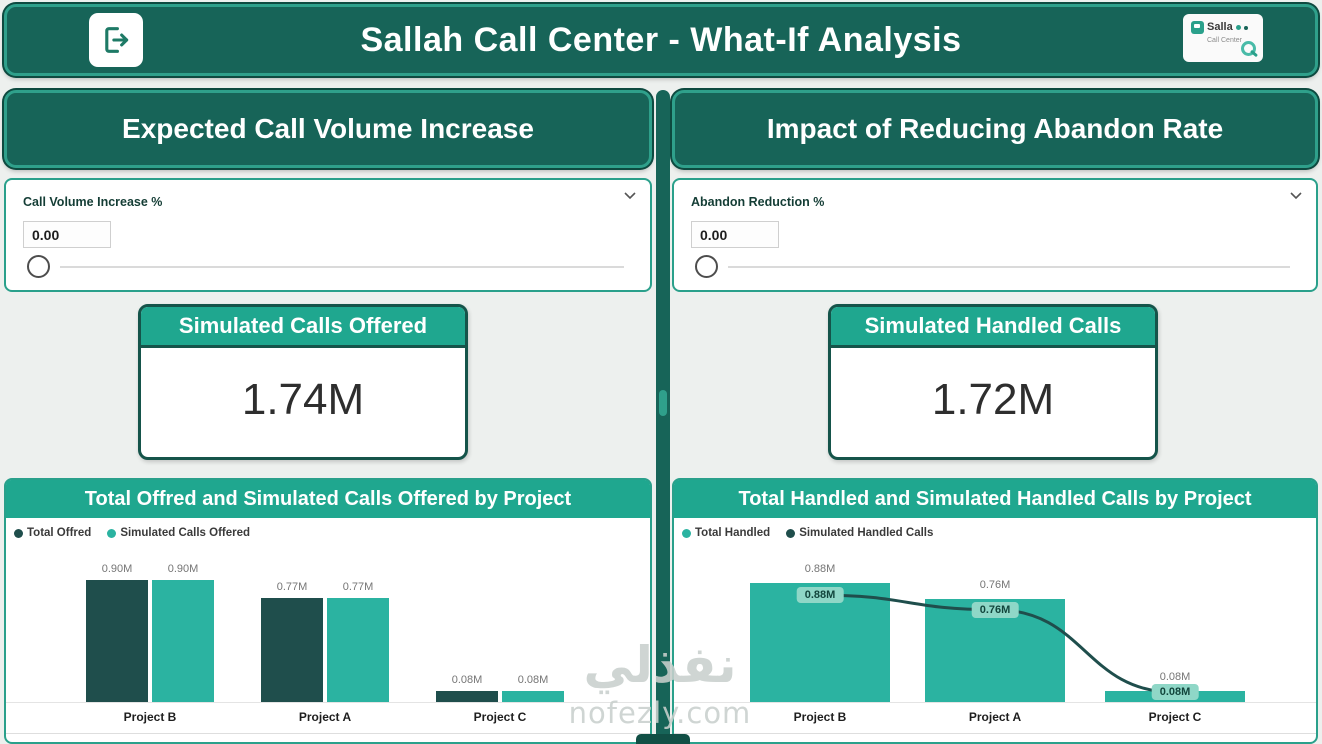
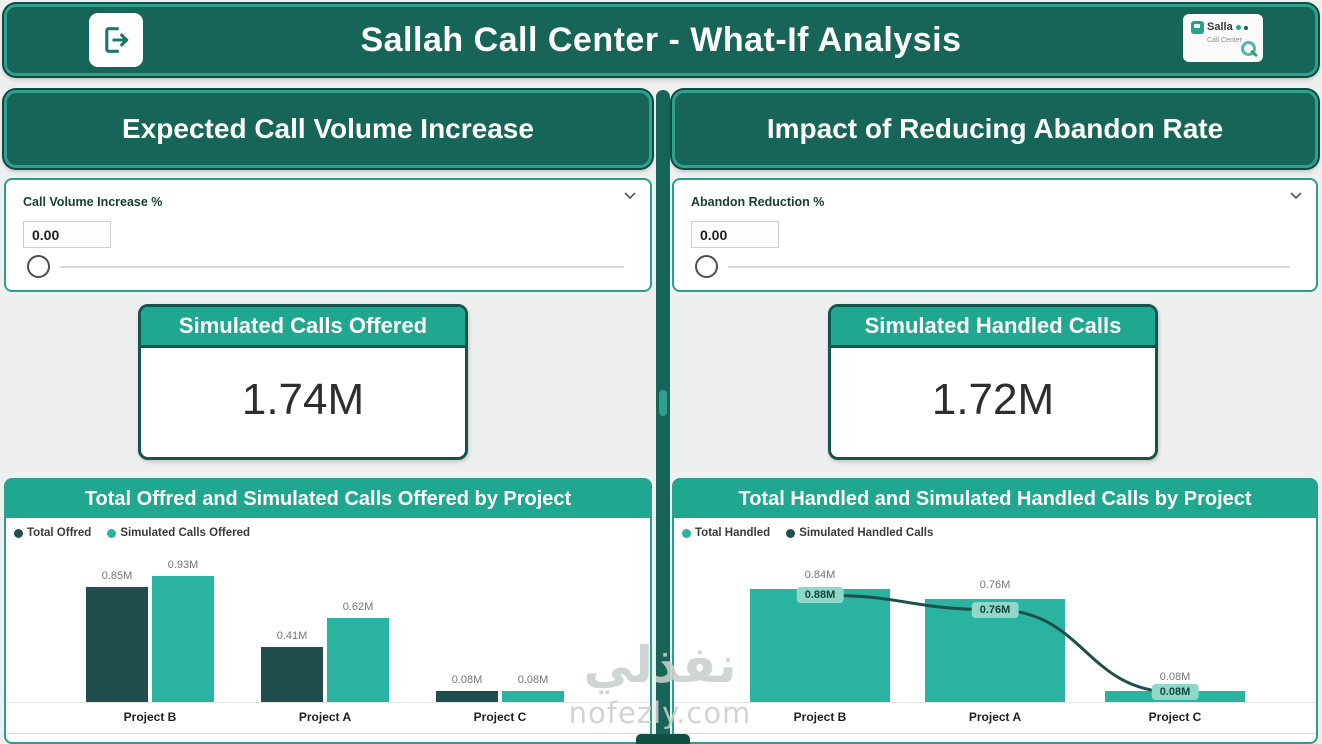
Total Offred and Simulated Calls Offered by Project/Total Offred/Project B: 0.90M -> 0.85M
Total Offred and Simulated Calls Offered by Project/Simulated Calls Offered/Project B: 0.90M -> 0.93M
Total Offred and Simulated Calls Offered by Project/Total Offred/Project A: 0.77M -> 0.41M
Total Offred and Simulated Calls Offered by Project/Simulated Calls Offered/Project A: 0.77M -> 0.62M
Total Handled and Simulated Handled Calls by Project/Total Handled/Project B: 0.88M -> 0.84M
